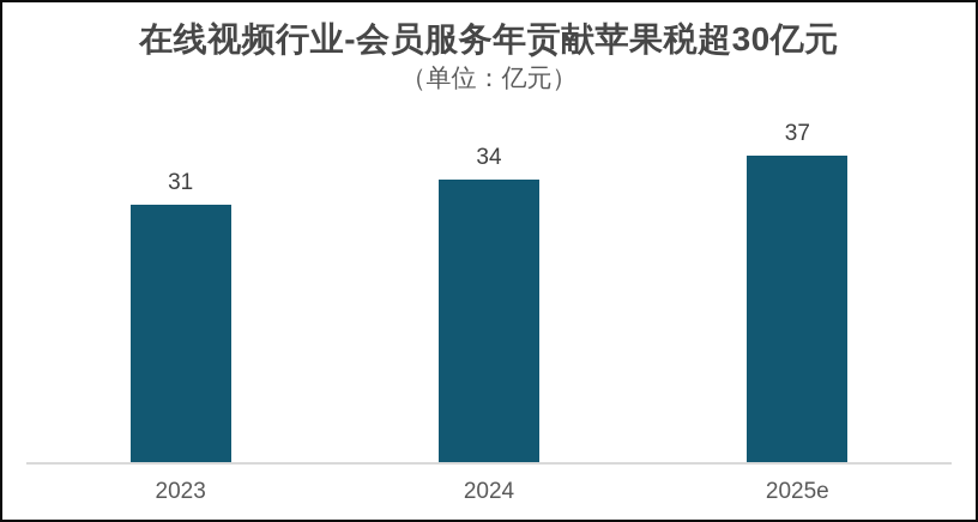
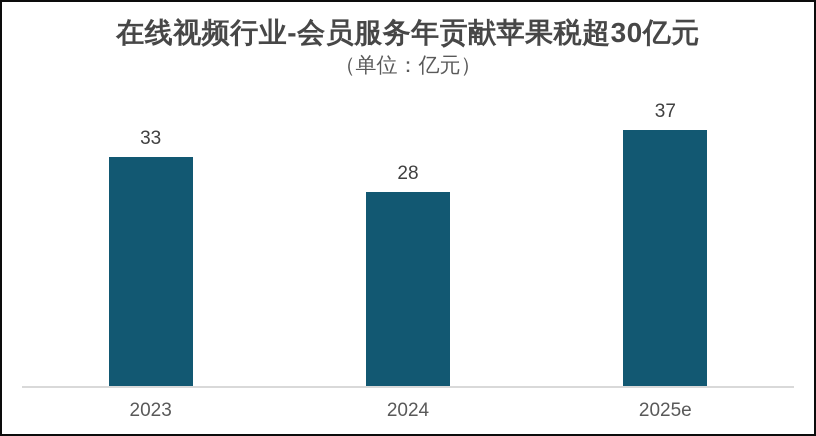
2023: 31 -> 33
2024: 34 -> 28
